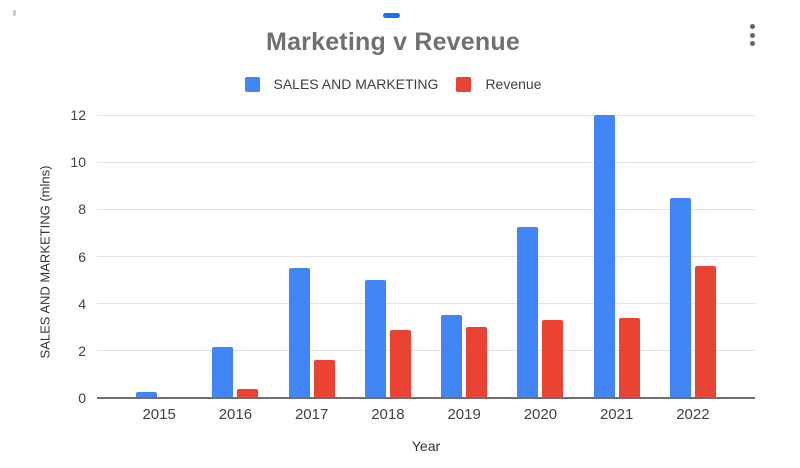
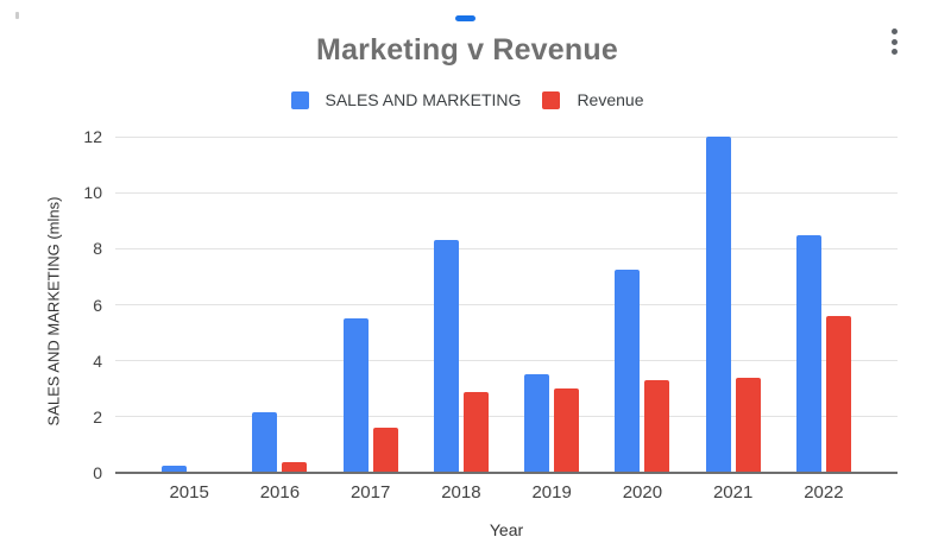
SALES AND MARKETING/2018: 5.0 -> 8.3
